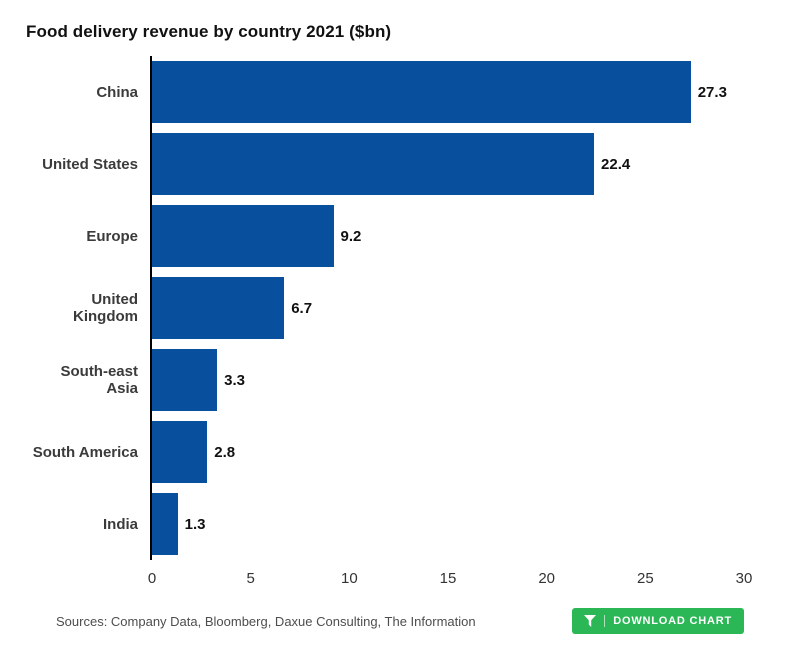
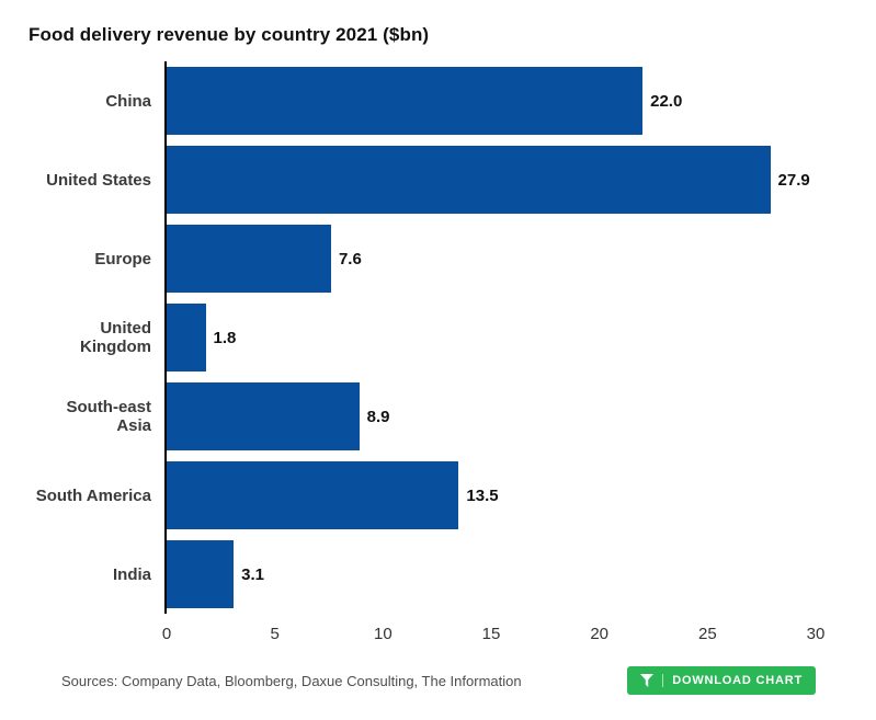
China: 27.3 -> 22.0
United States: 22.4 -> 27.9
Europe: 9.2 -> 7.6
United Kingdom: 6.7 -> 1.8
South-east Asia: 3.3 -> 8.9
South America: 2.8 -> 13.5
India: 1.3 -> 3.1
